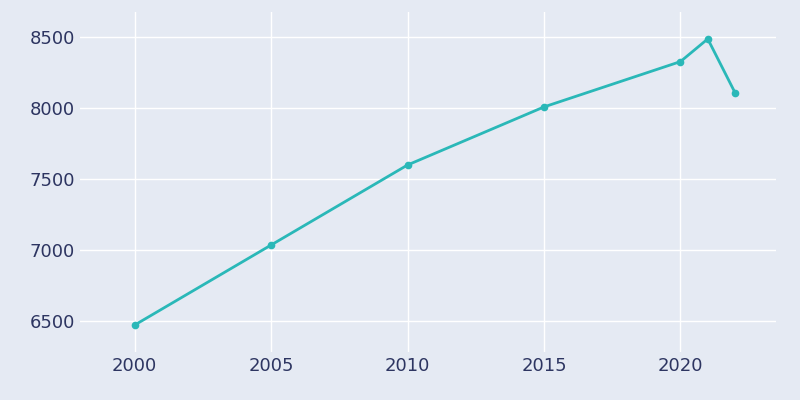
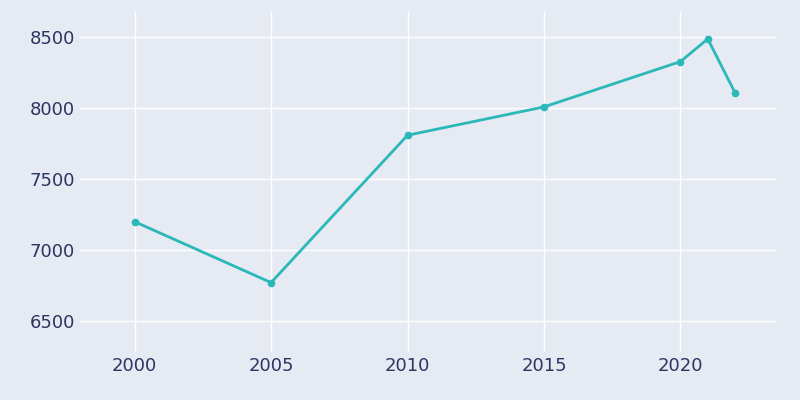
2000: 6470 -> 7200
2005: 7040 -> 6770
2010: 7600 -> 7810
